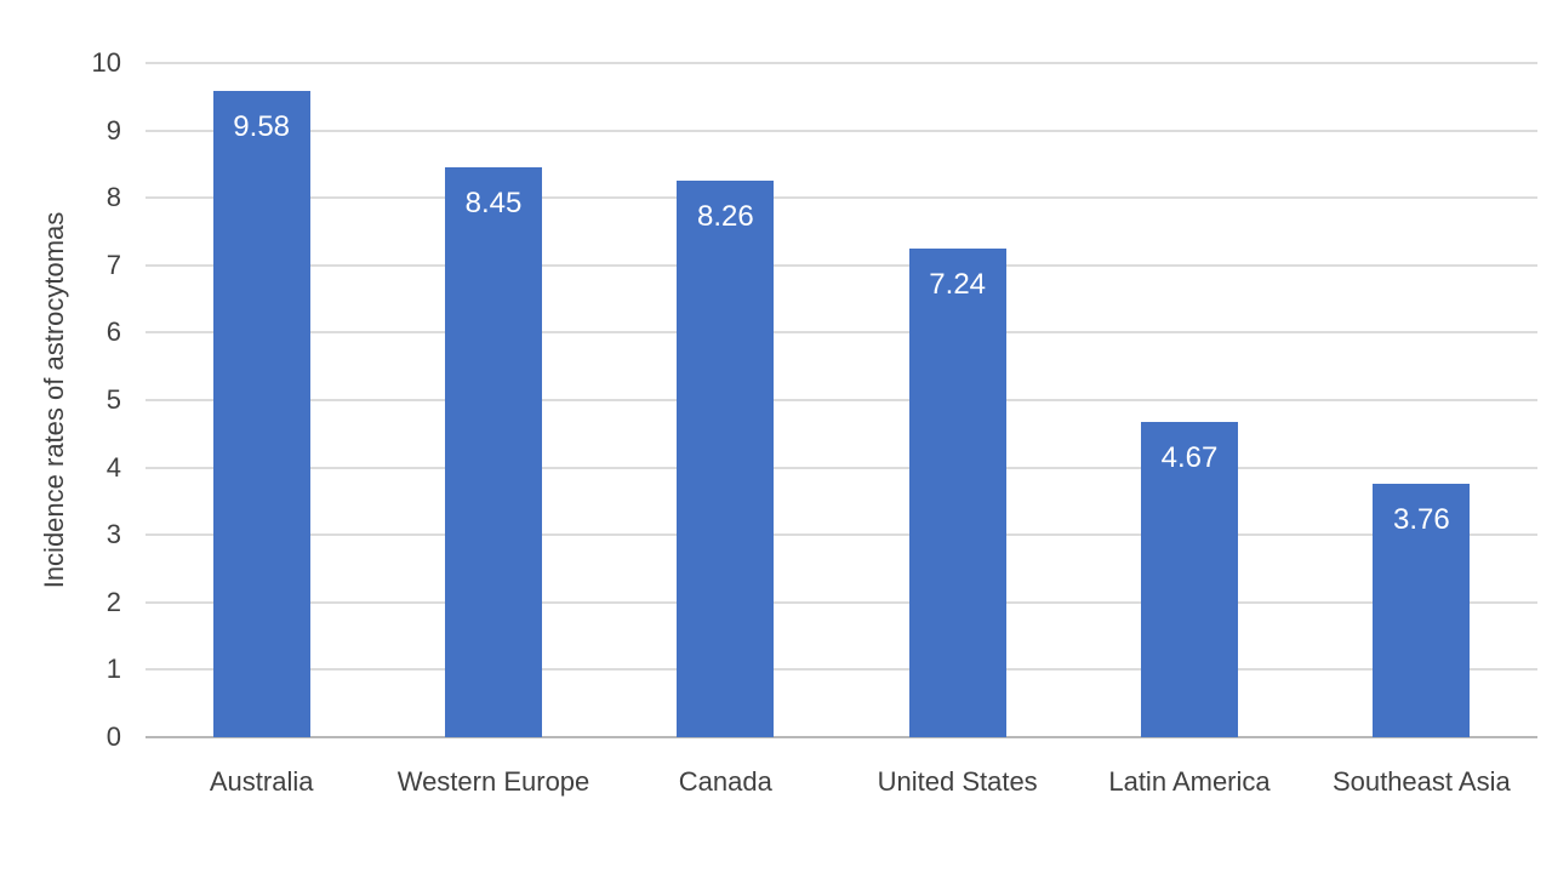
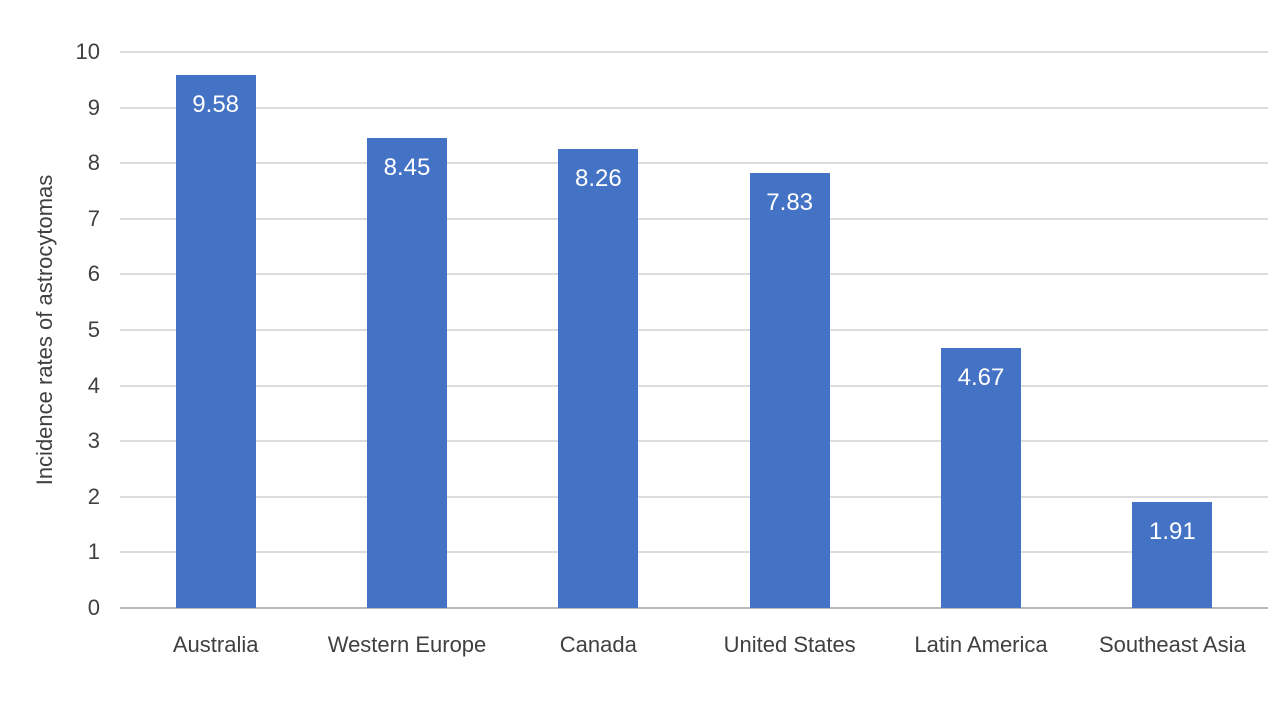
United States: 7.24 -> 7.83
Southeast Asia: 3.76 -> 1.91
